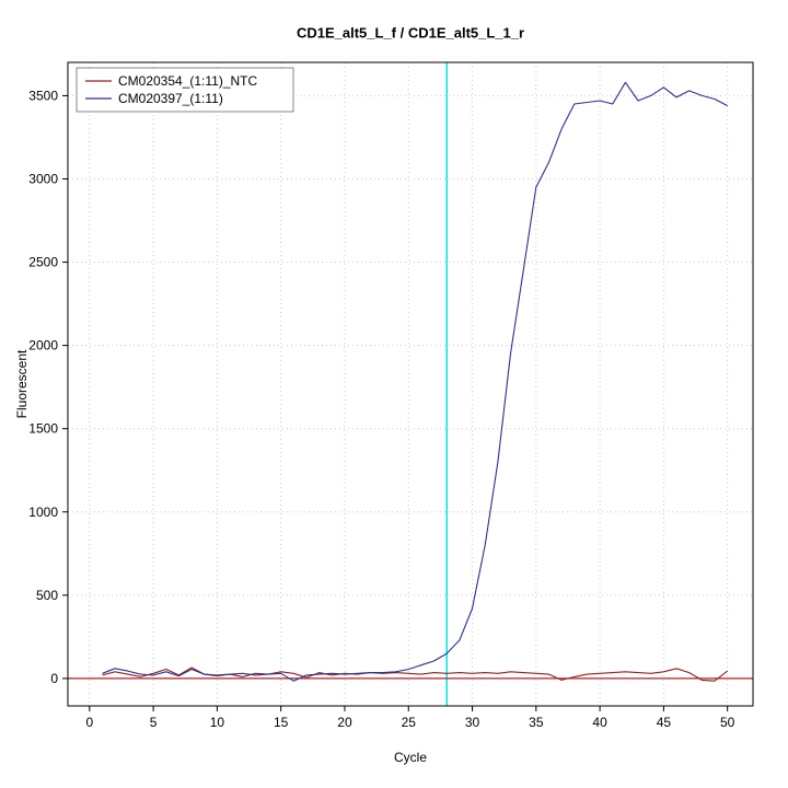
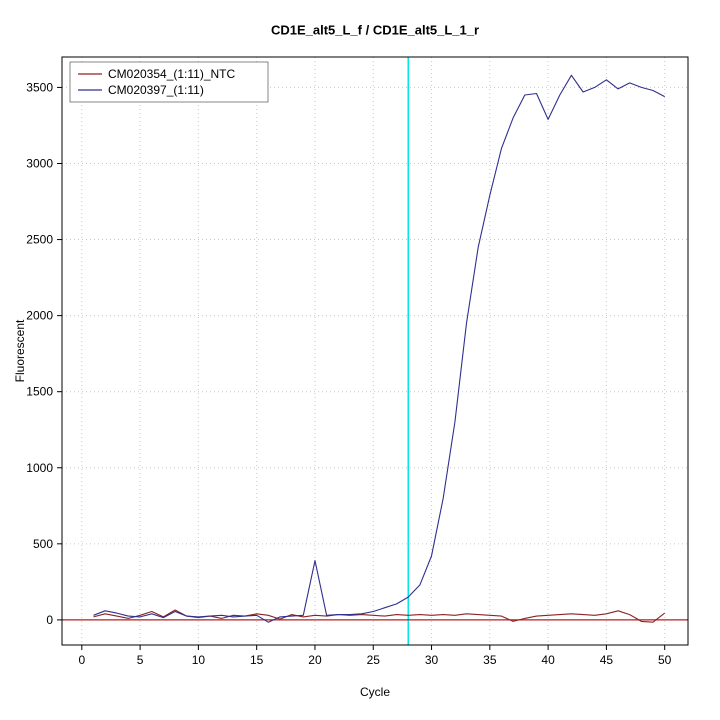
CM020397_(1:11)/20: 20 -> 390
CM020397_(1:11)/35: 2950 -> 2790
CM020397_(1:11)/40: 3470 -> 3290
